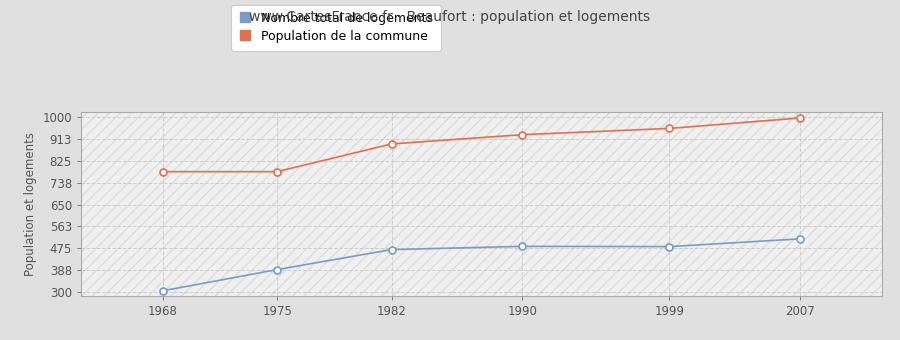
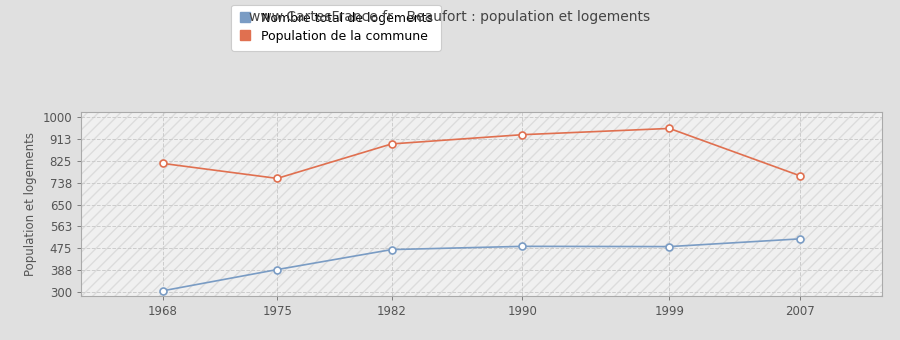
Population de la commune/1968: 782 -> 815
Population de la commune/1975: 782 -> 755
Population de la commune/2007: 997 -> 765
